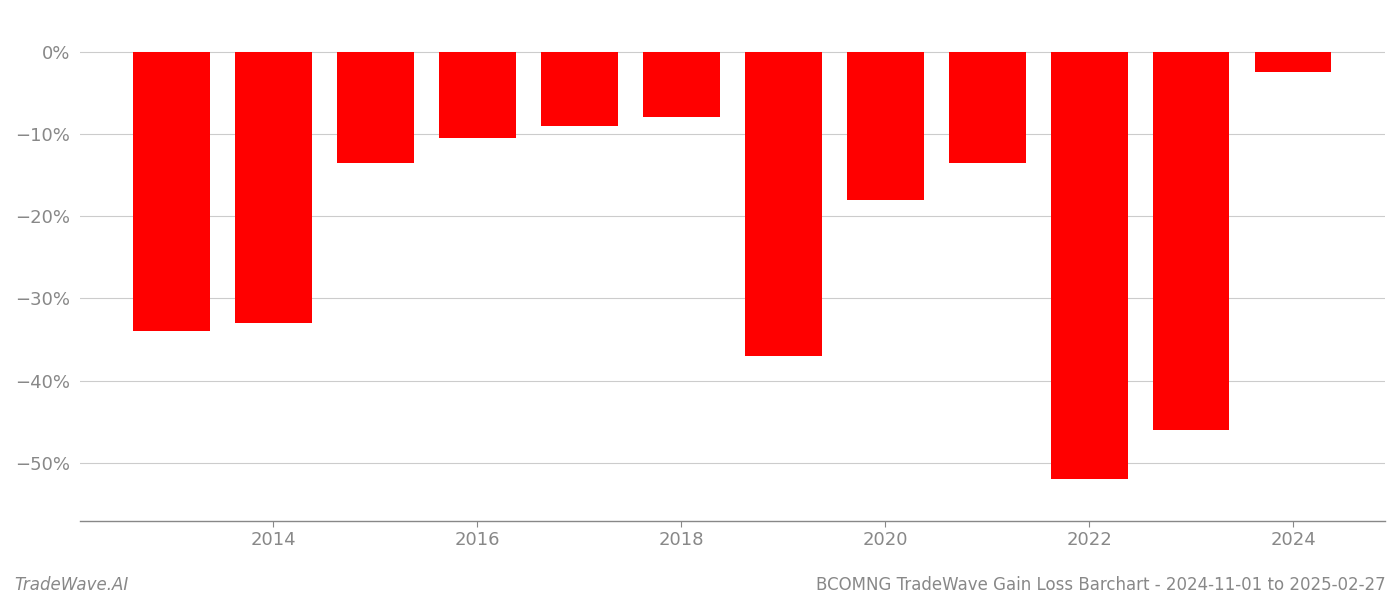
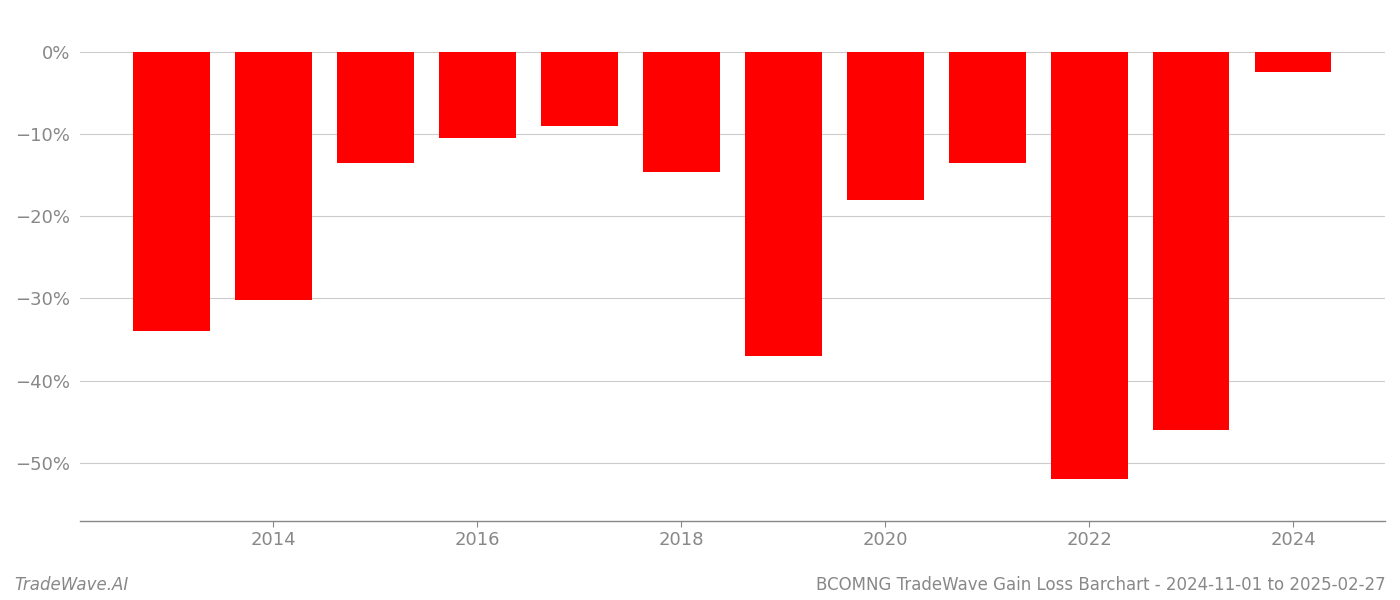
2014: -33.0% -> -30.2%
2018: -8.0% -> -14.6%
